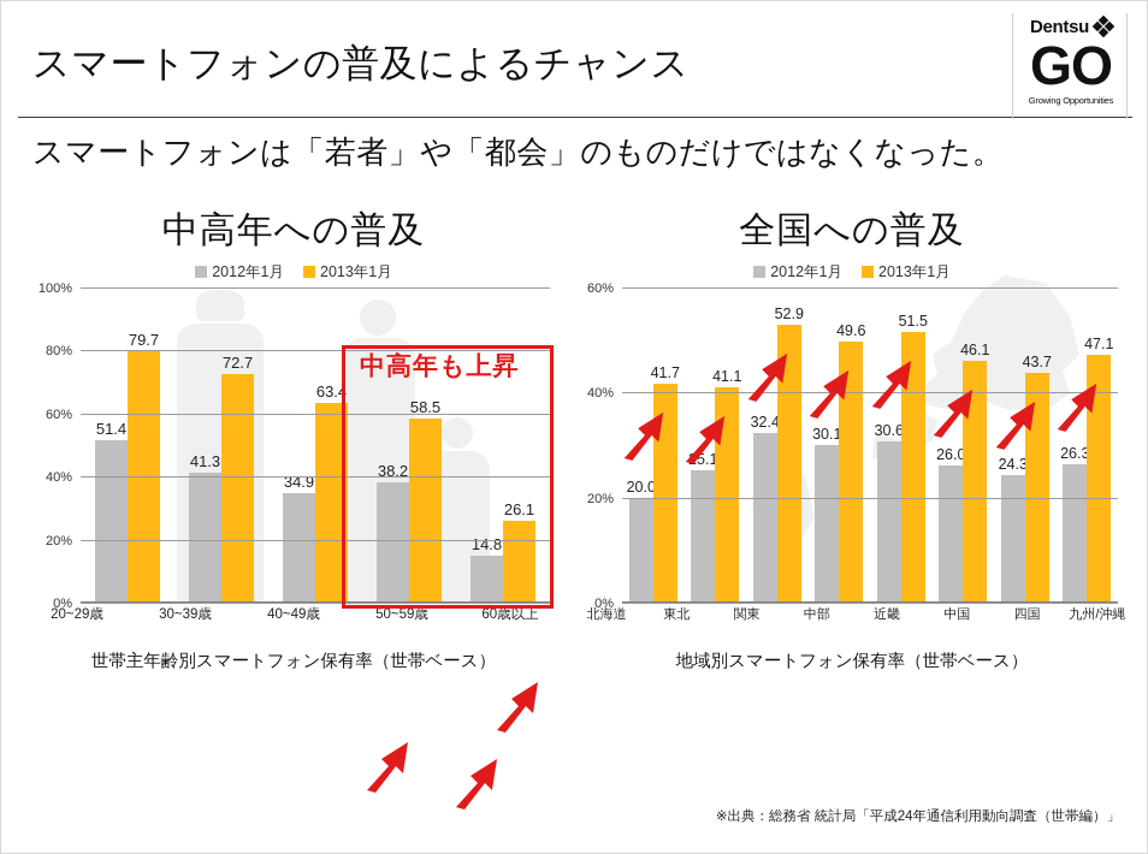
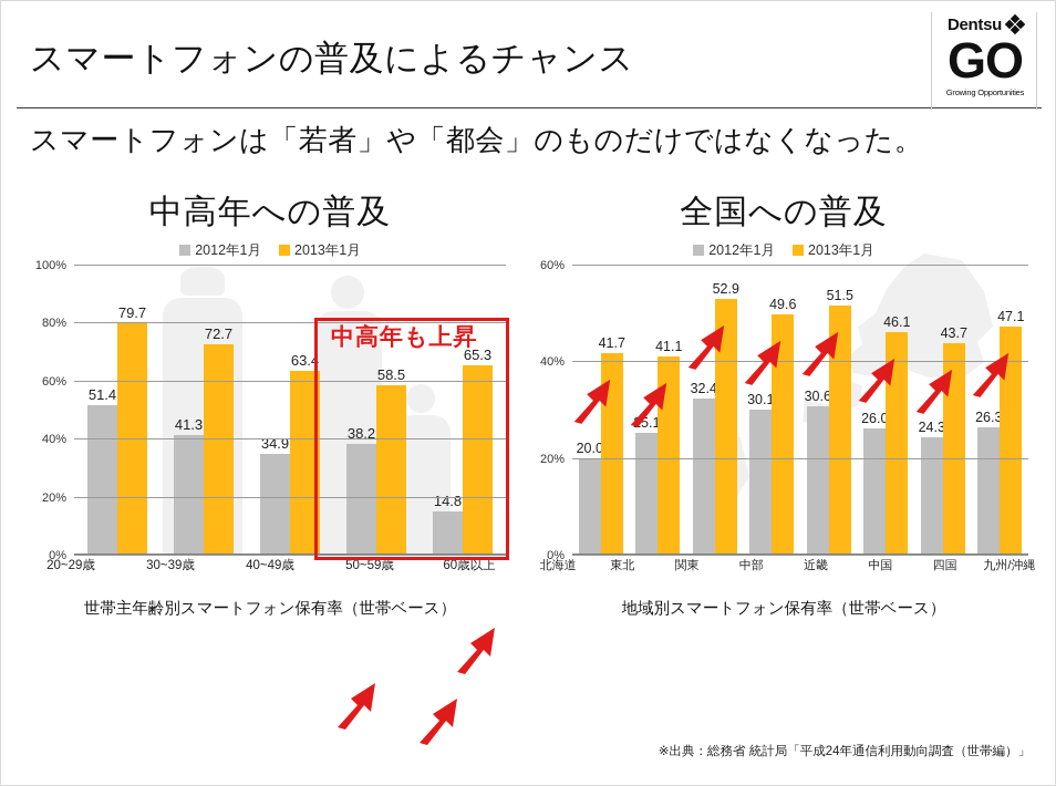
中高年への普及/2013年1月/60歳以上: 26.1 -> 65.3
